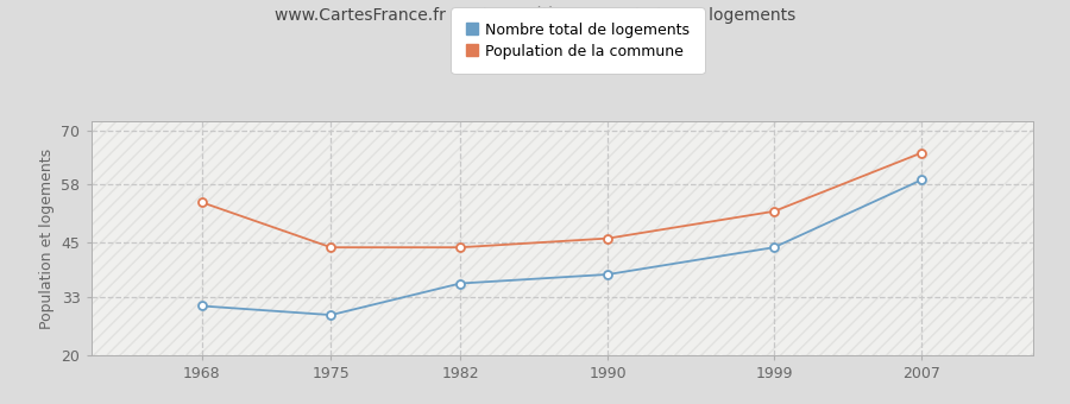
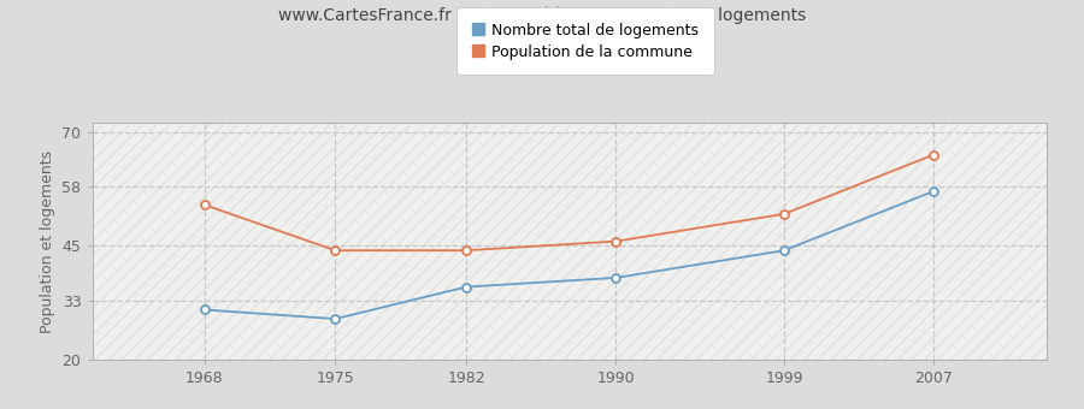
Nombre total de logements/2007: 59 -> 57
